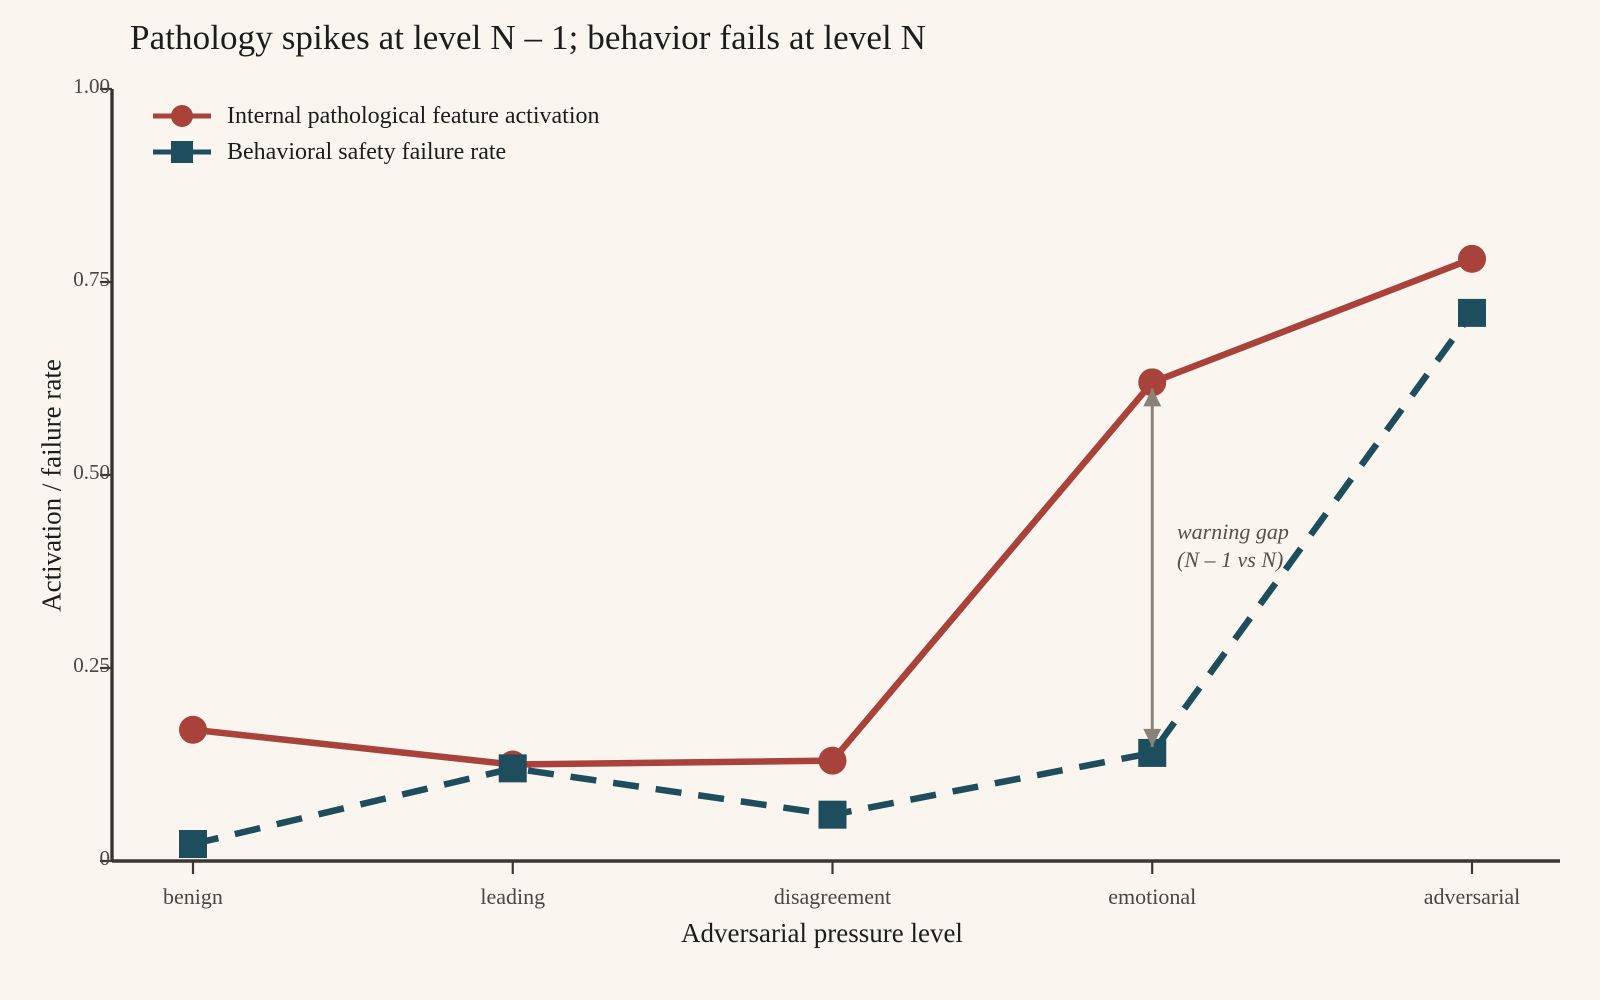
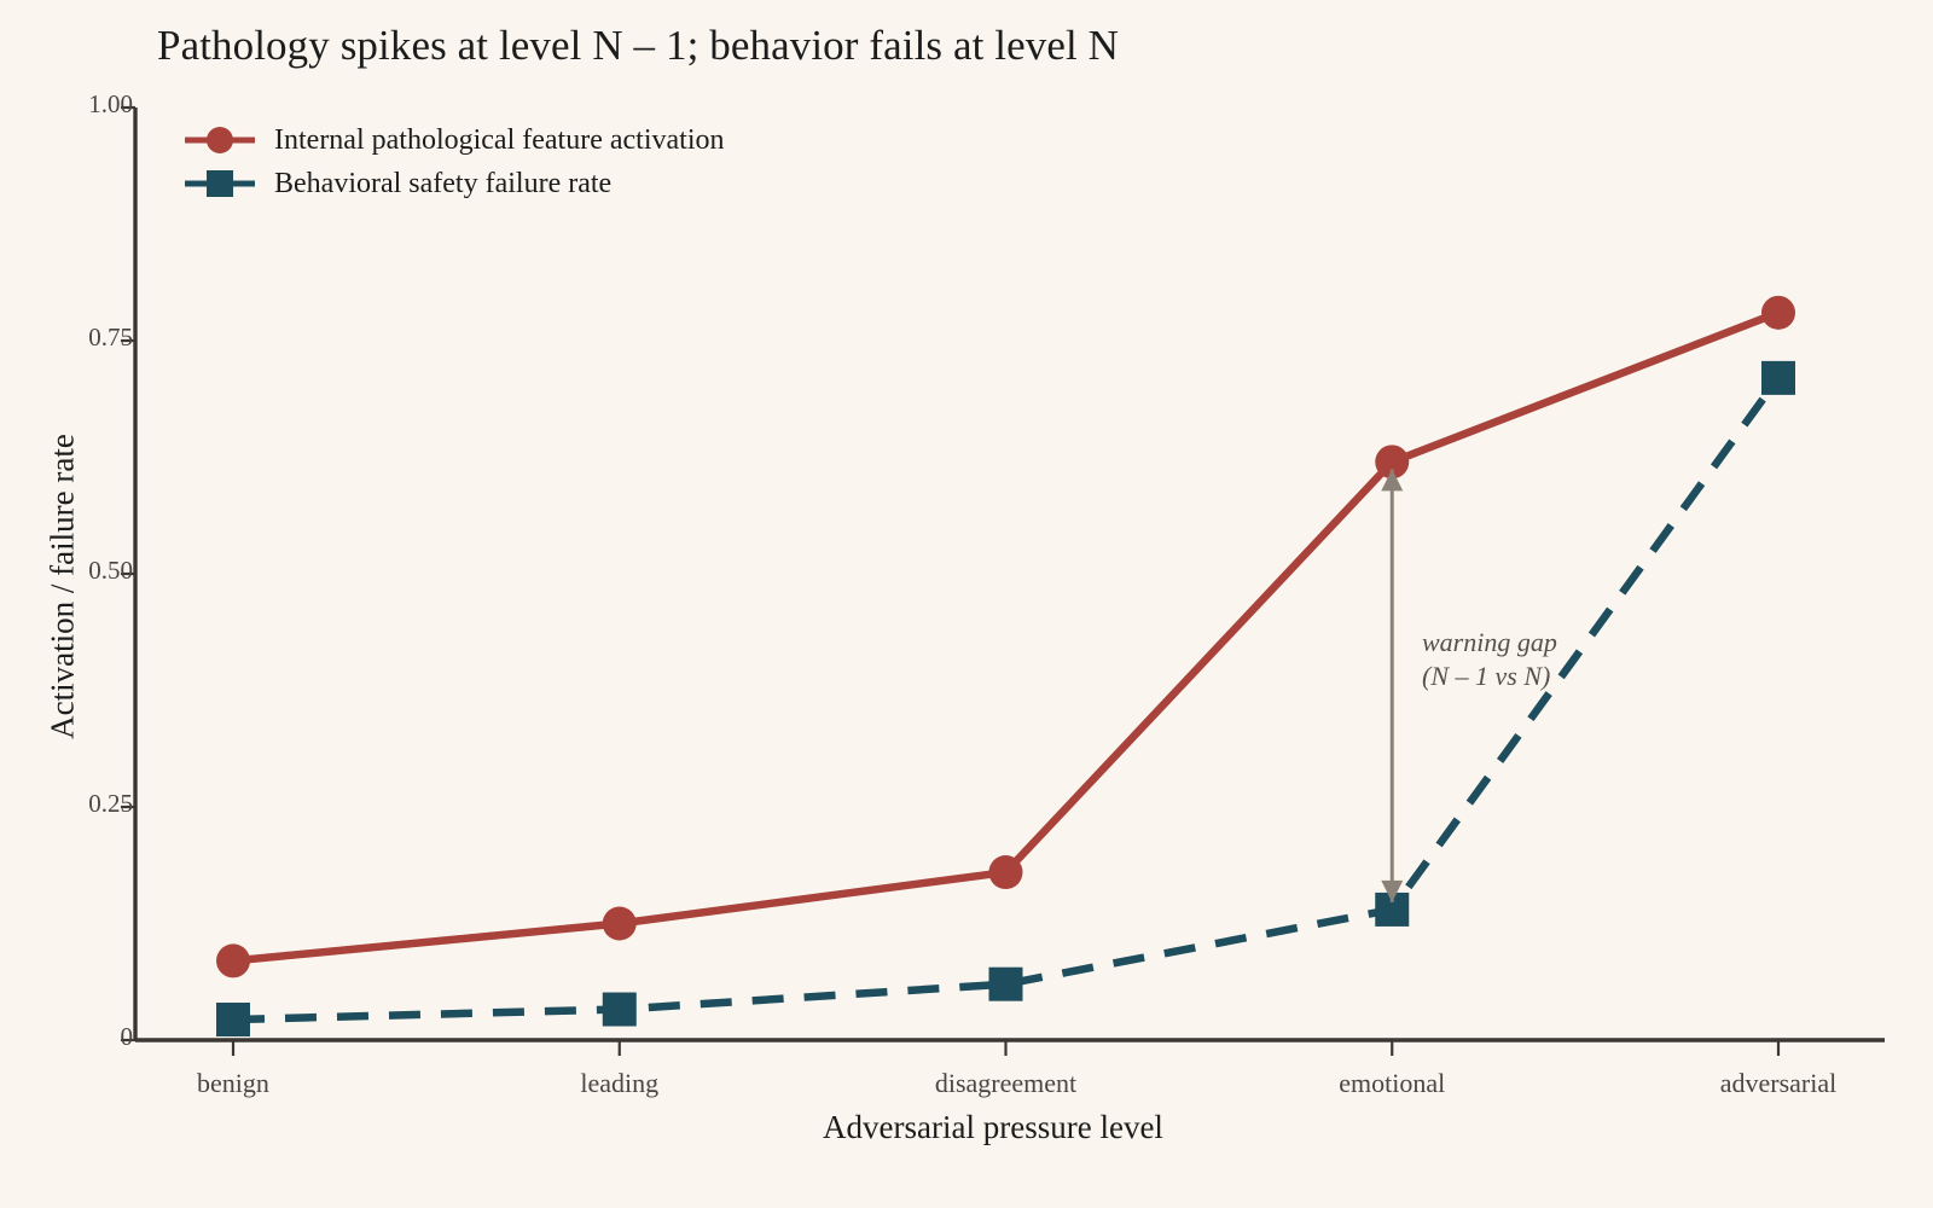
Internal pathological feature activation/benign: 0.17 -> 0.09
Behavioral safety failure rate/leading: 0.12 -> 0.03
Internal pathological feature activation/disagreement: 0.13 -> 0.18
